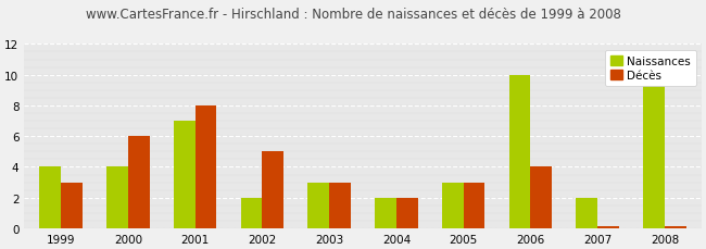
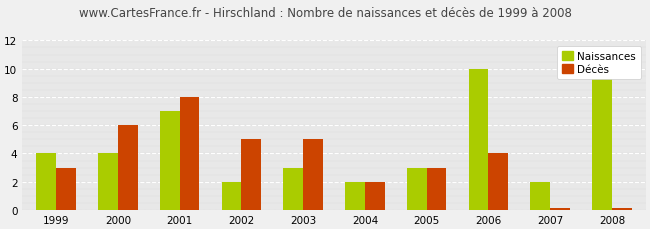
Décès/2003: 3.0 -> 5.0
